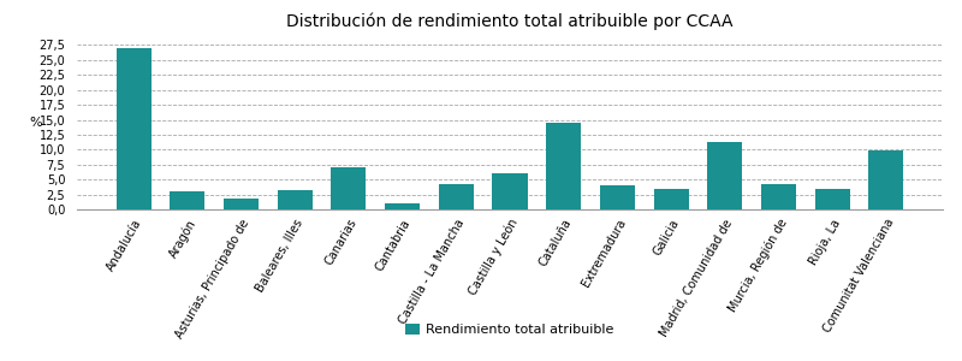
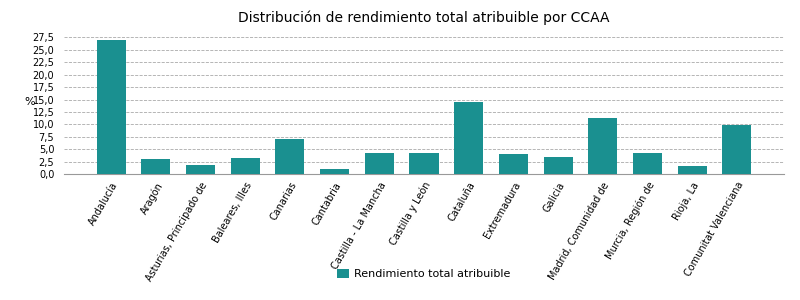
Castilla y León: 6,0 -> 4,3
Rioja, La: 3,5 -> 1,6
